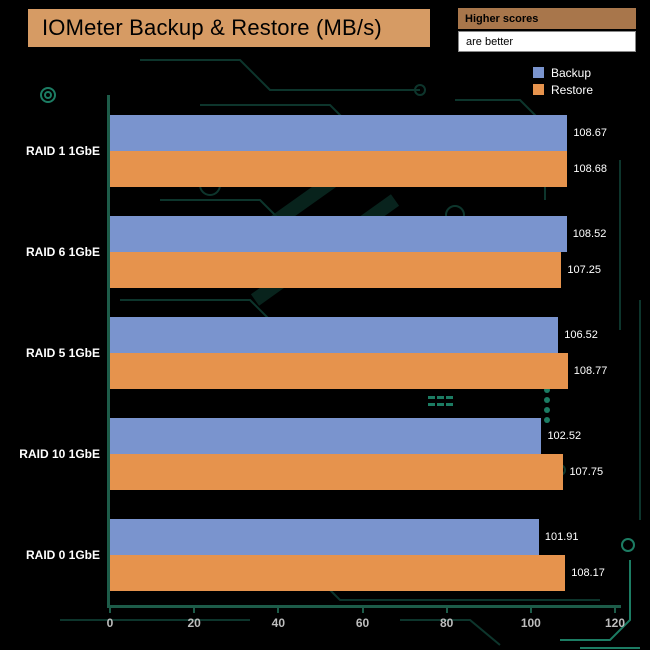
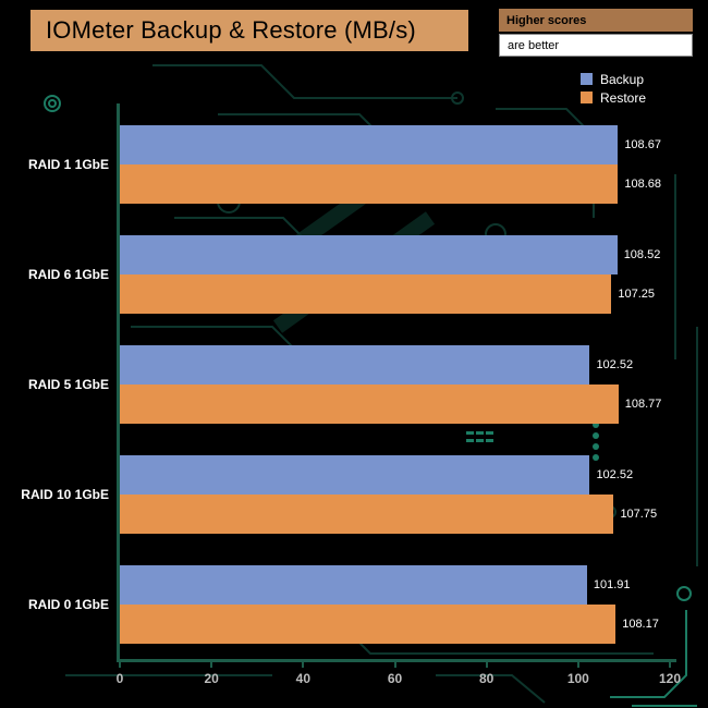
Backup/RAID 5 1GbE: 106.52 -> 102.52
